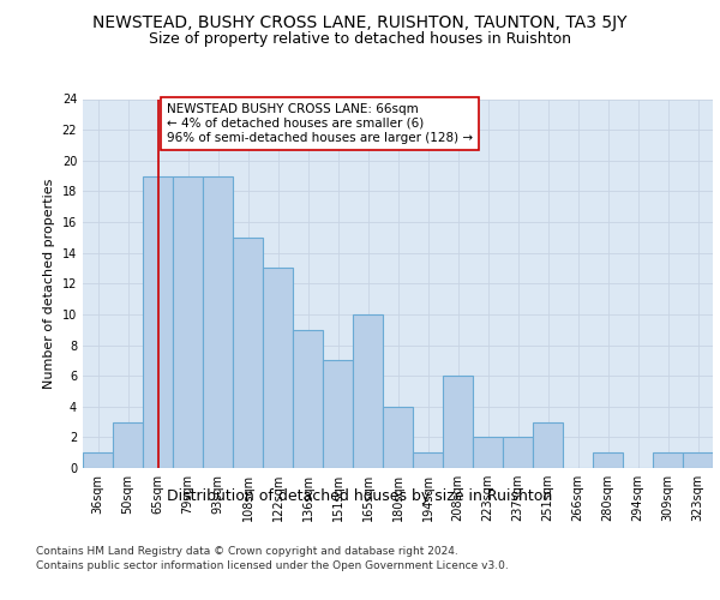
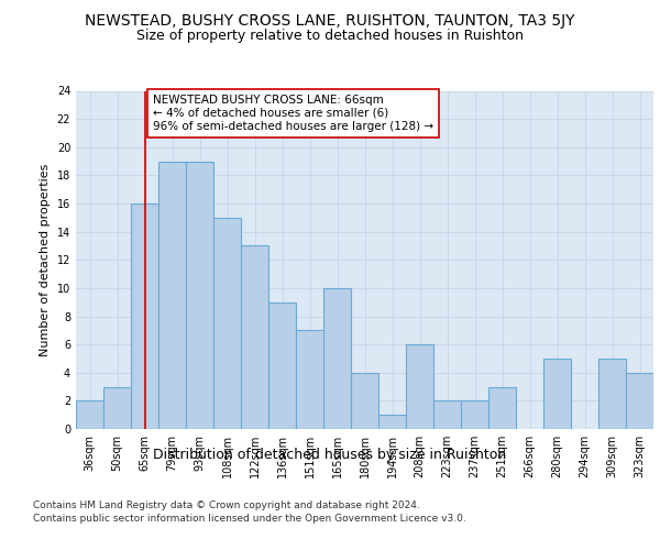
36sqm: 1 -> 2
65sqm: 19 -> 16
280sqm: 1 -> 5
309sqm: 1 -> 5
323sqm: 1 -> 4
